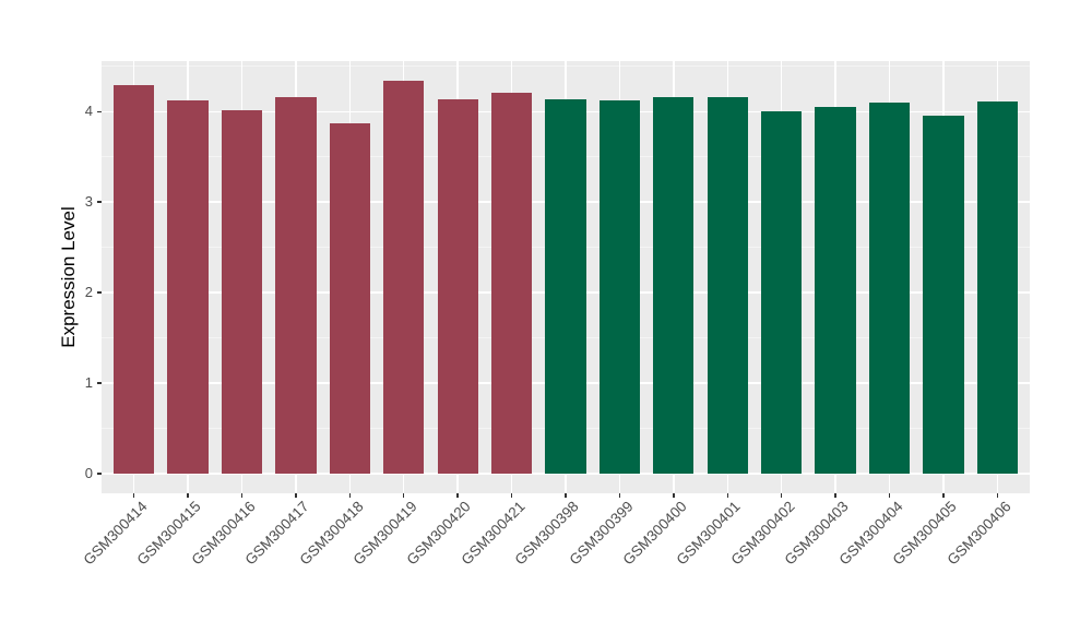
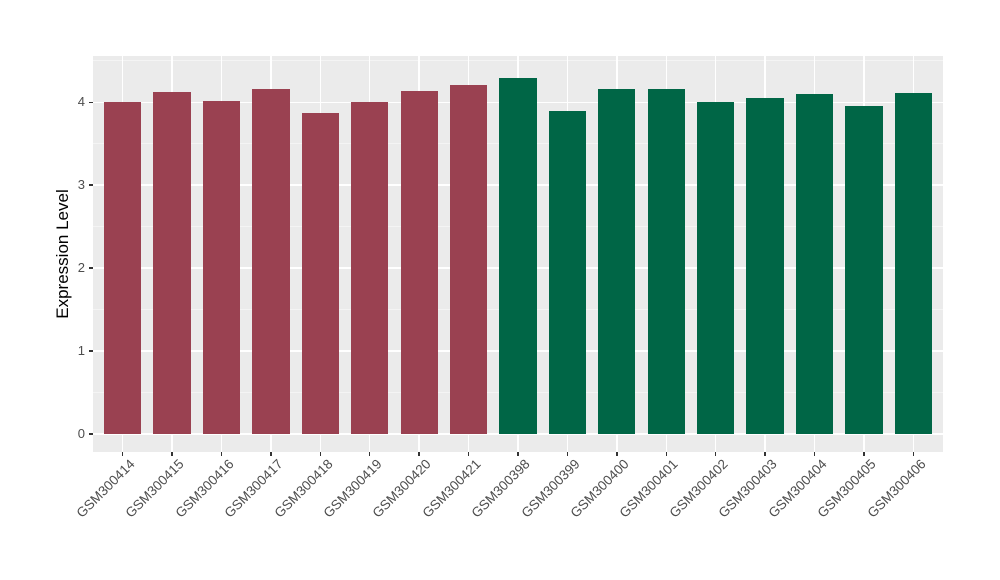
GSM300414: 4.3 -> 4.0
GSM300419: 4.3 -> 4.0
GSM300398: 4.1 -> 4.3
GSM300399: 4.1 -> 3.9
